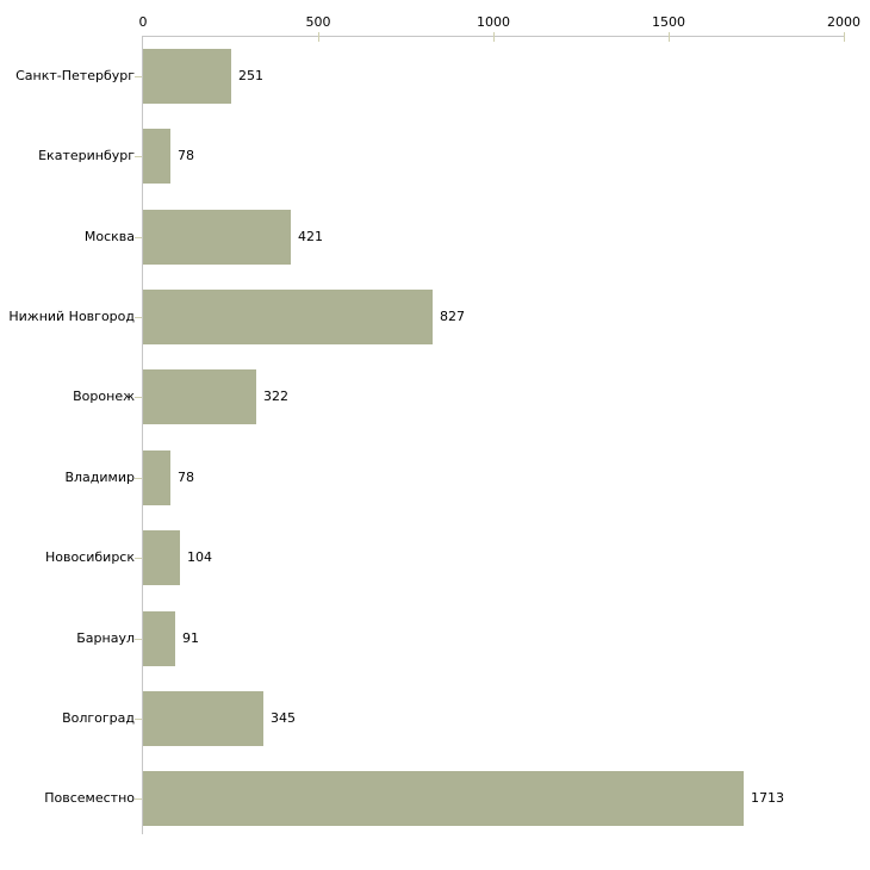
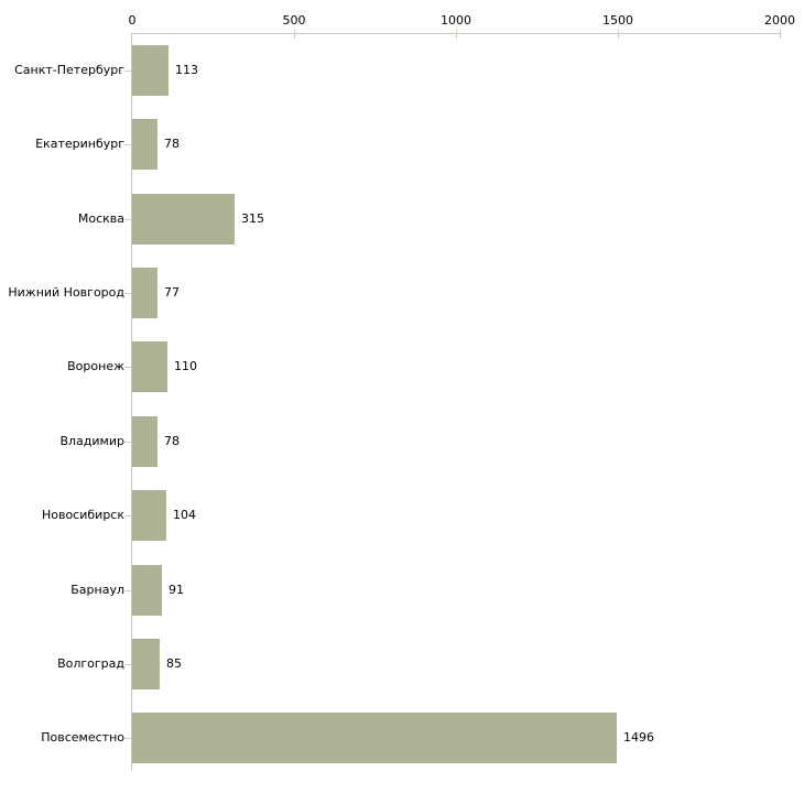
Санкт-Петербург: 251 -> 113
Москва: 421 -> 315
Нижний Новгород: 827 -> 77
Воронеж: 322 -> 110
Волгоград: 345 -> 85
Повсеместно: 1713 -> 1496
